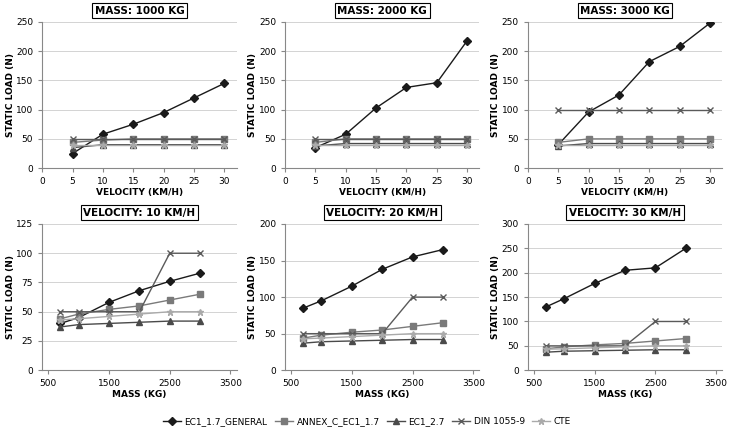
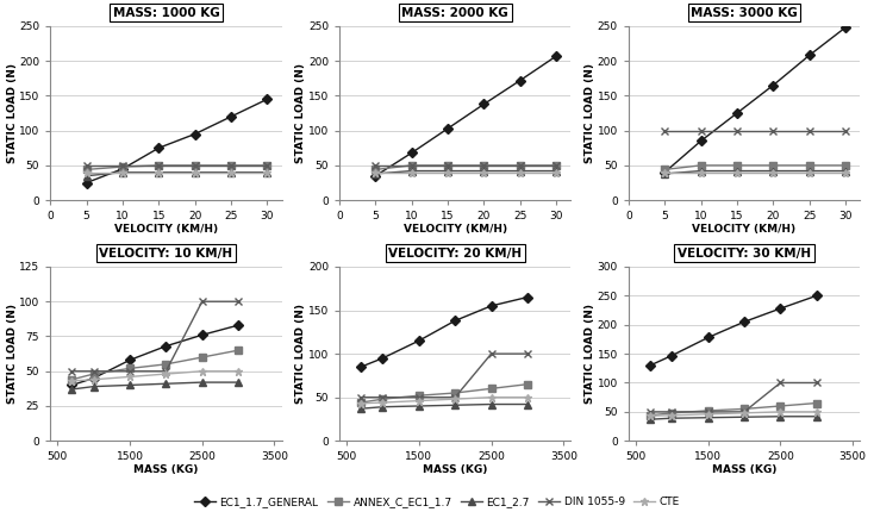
MASS: 1000 KG/EC1_1.7_GENERAL/10: 58 -> 45
MASS: 2000 KG/EC1_1.7_GENERAL/10: 58 -> 68
MASS: 2000 KG/EC1_1.7_GENERAL/25: 146 -> 172
MASS: 2000 KG/EC1_1.7_GENERAL/30: 218 -> 207
MASS: 3000 KG/EC1_1.7_GENERAL/10: 96 -> 85
MASS: 3000 KG/EC1_1.7_GENERAL/20: 182 -> 165
VELOCITY: 30 KM/H/EC1_1.7_GENERAL/2500: 210 -> 228
